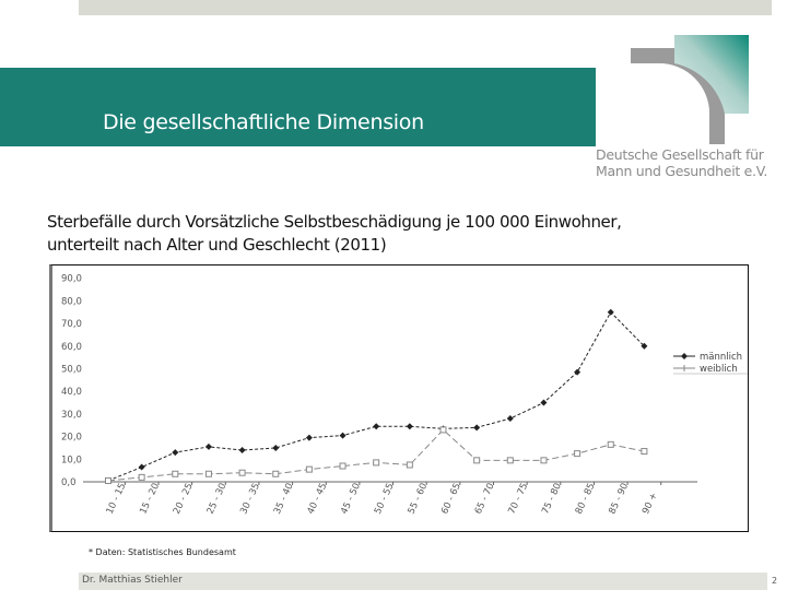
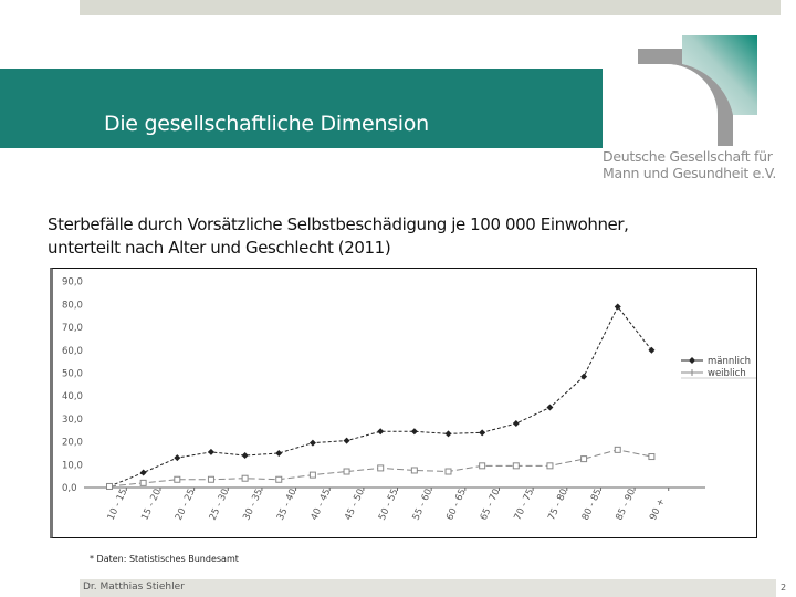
weiblich/60 - 65: 23 -> 7
männlich/85 - 90: 75 -> 79
